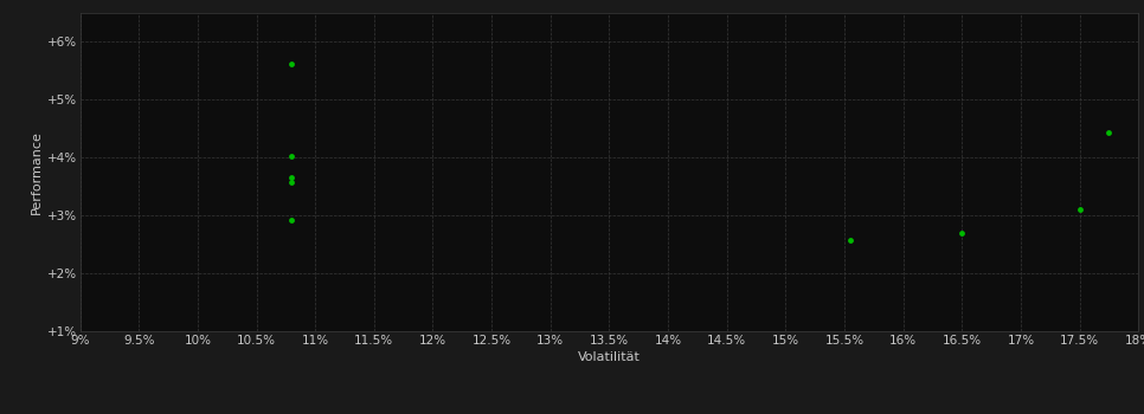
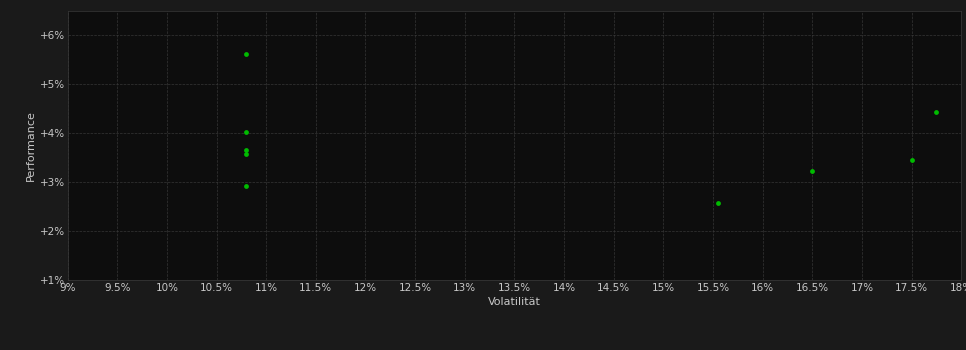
16.5%: 2.70% -> 3.22%
17.5%: 3.10% -> 3.45%
